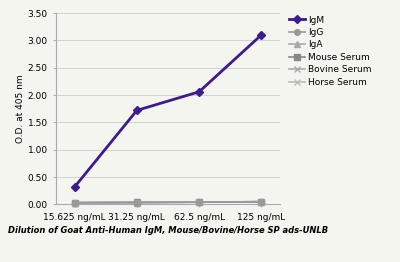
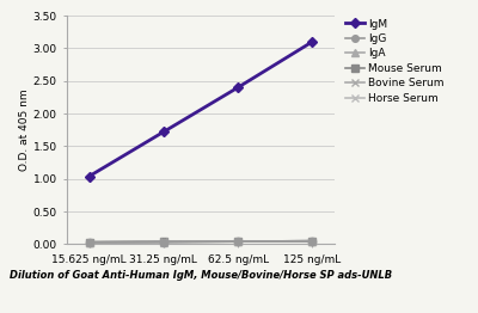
IgM/15.625 ng/mL: 0.32 -> 1.04
IgM/62.5 ng/mL: 2.06 -> 2.40
